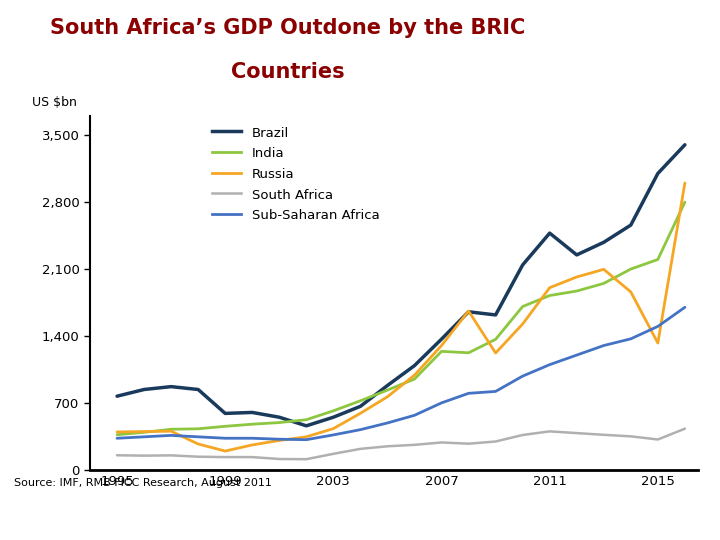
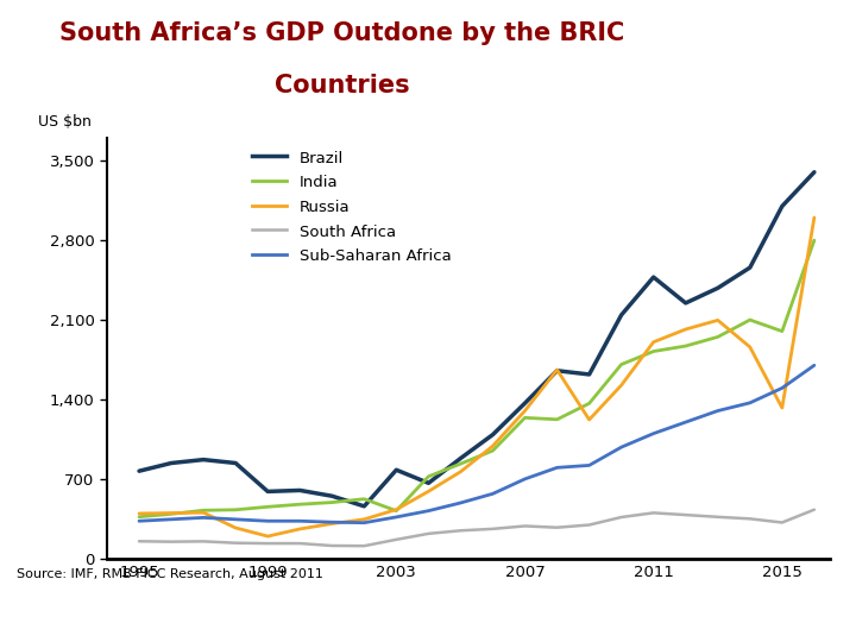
Brazil/2003: 550 -> 780
India/2003: 620 -> 420
India/2015: 2,200 -> 2,000
